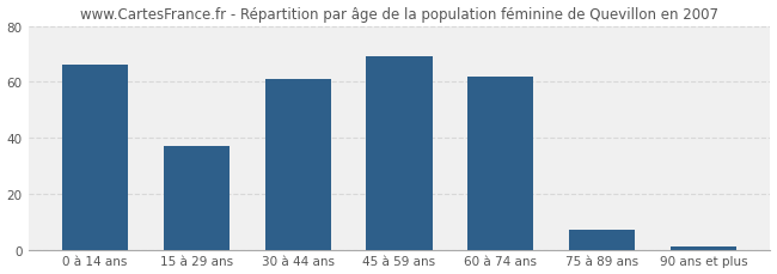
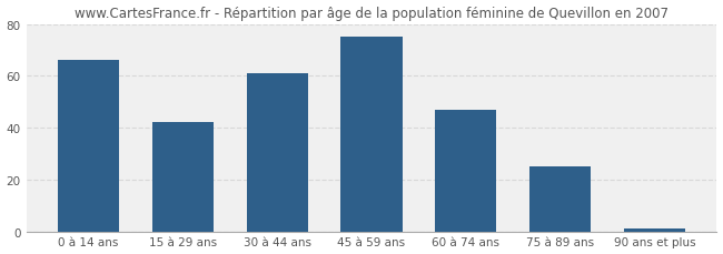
15 à 29 ans: 37 -> 42
45 à 59 ans: 69 -> 75
60 à 74 ans: 62 -> 47
75 à 89 ans: 7 -> 25
